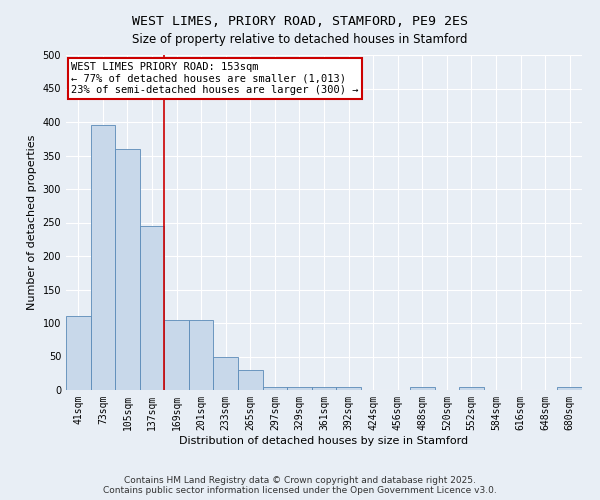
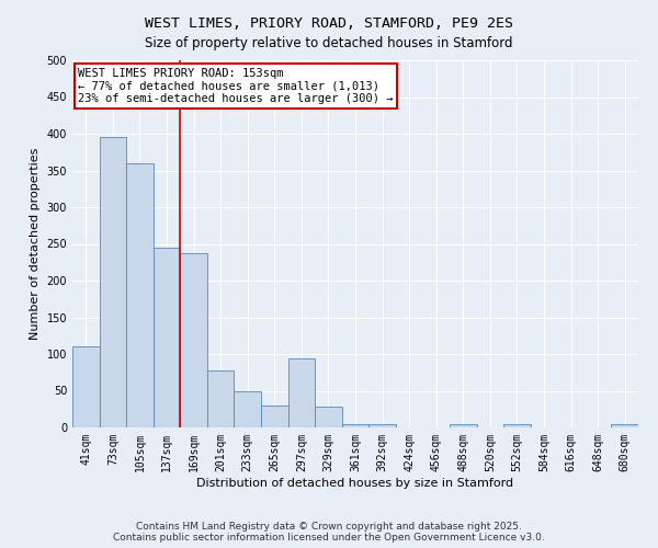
169sqm: 105 -> 238
201sqm: 105 -> 78
297sqm: 5 -> 94
329sqm: 5 -> 28
